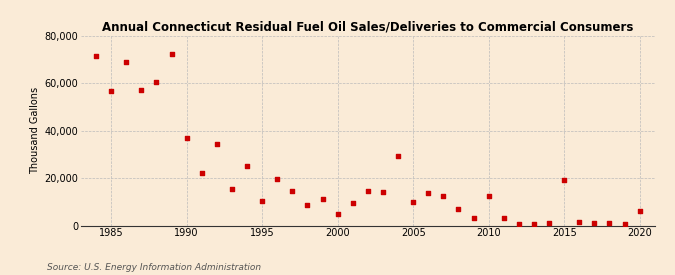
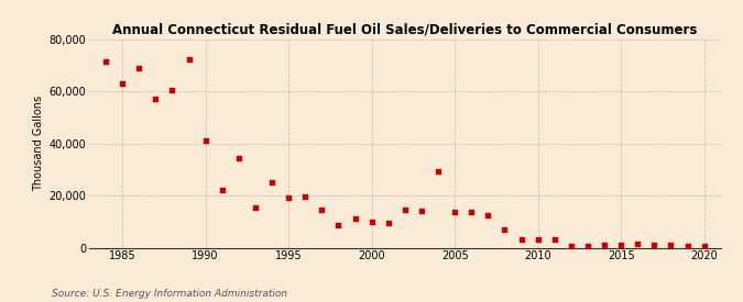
1985: 56,500 -> 63,000
1990: 37,000 -> 41,000
1995: 10,500 -> 19,000
2000: 5,000 -> 10,000
2005: 10,000 -> 13,500
2010: 12,500 -> 3,000
2015: 19,000 -> 1,000
2020: 6,000 -> 500
